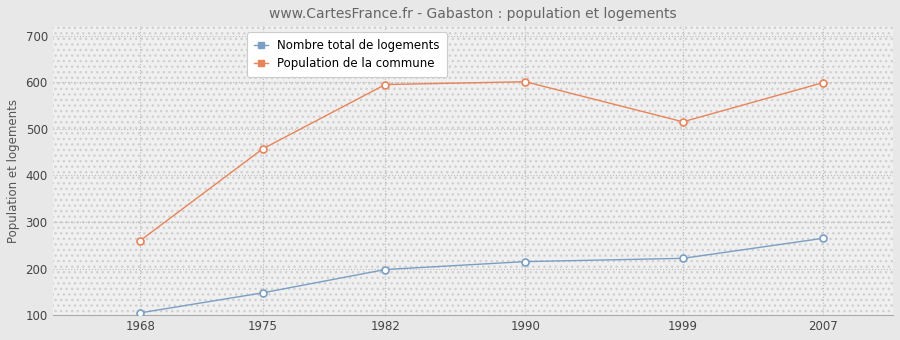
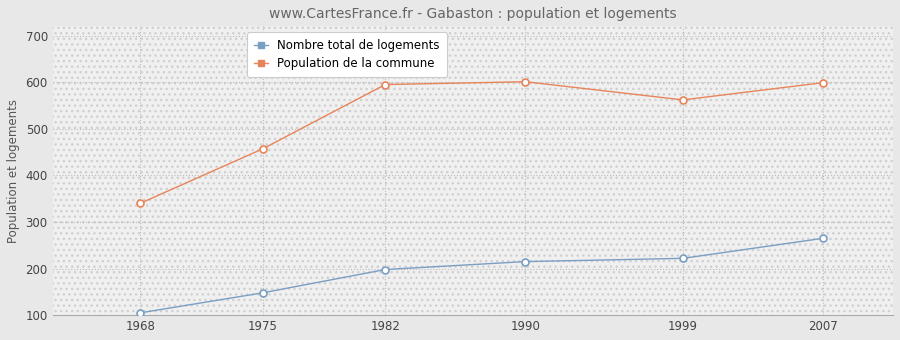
Population de la commune/1968: 260 -> 340
Population de la commune/1999: 515 -> 562
